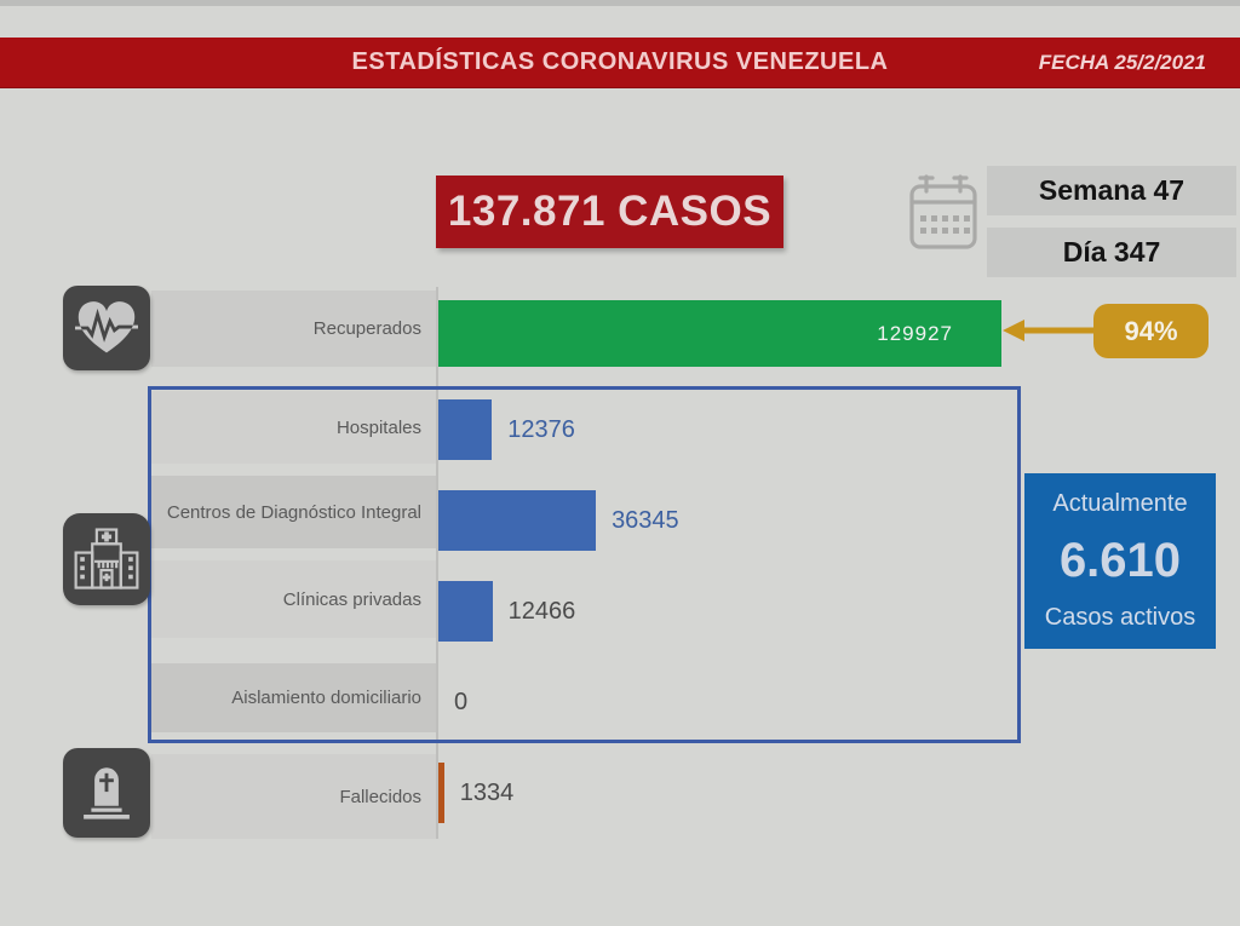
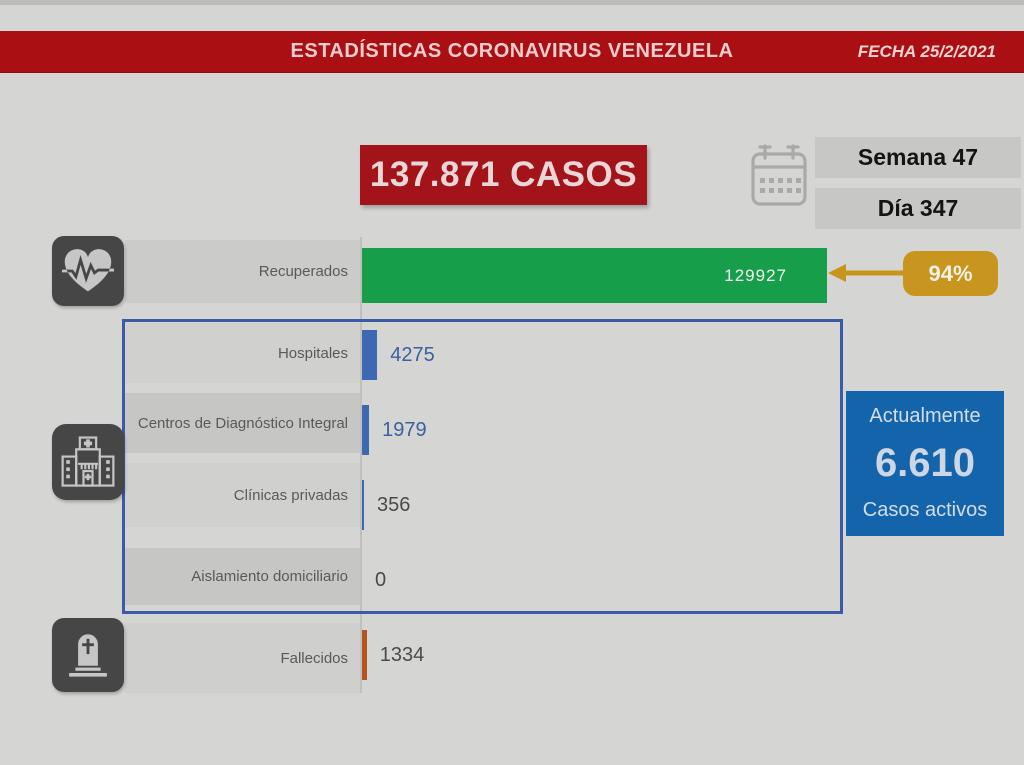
Hospitales: 12376 -> 4275
Centros de Diagnóstico Integral: 36345 -> 1979
Clínicas privadas: 12466 -> 356
